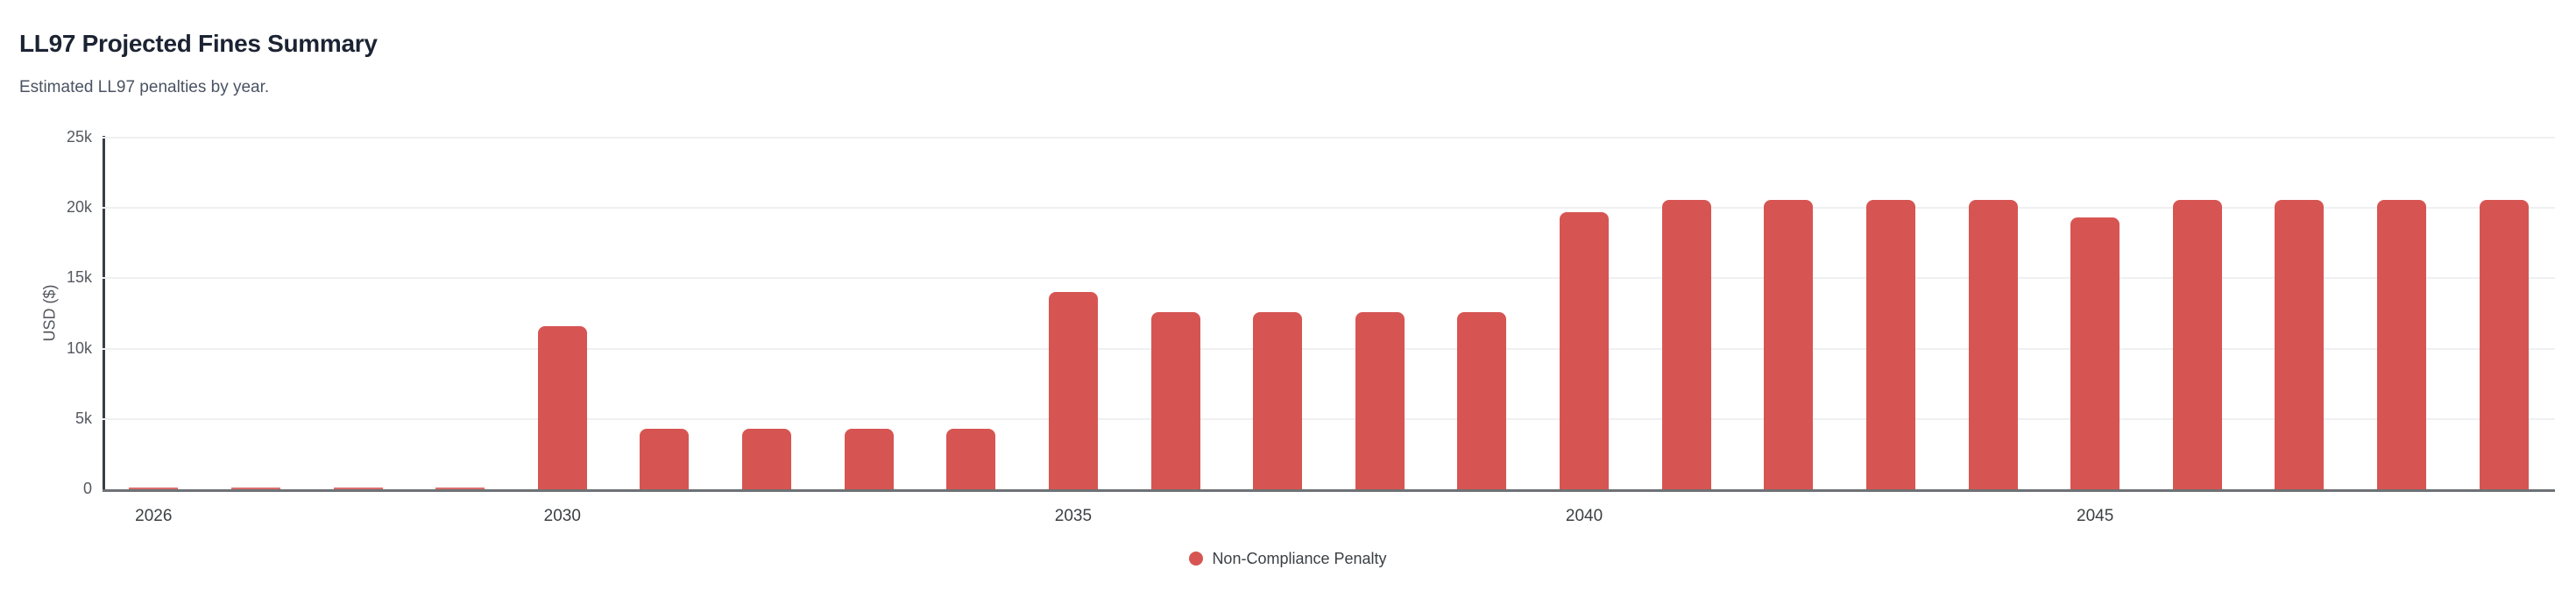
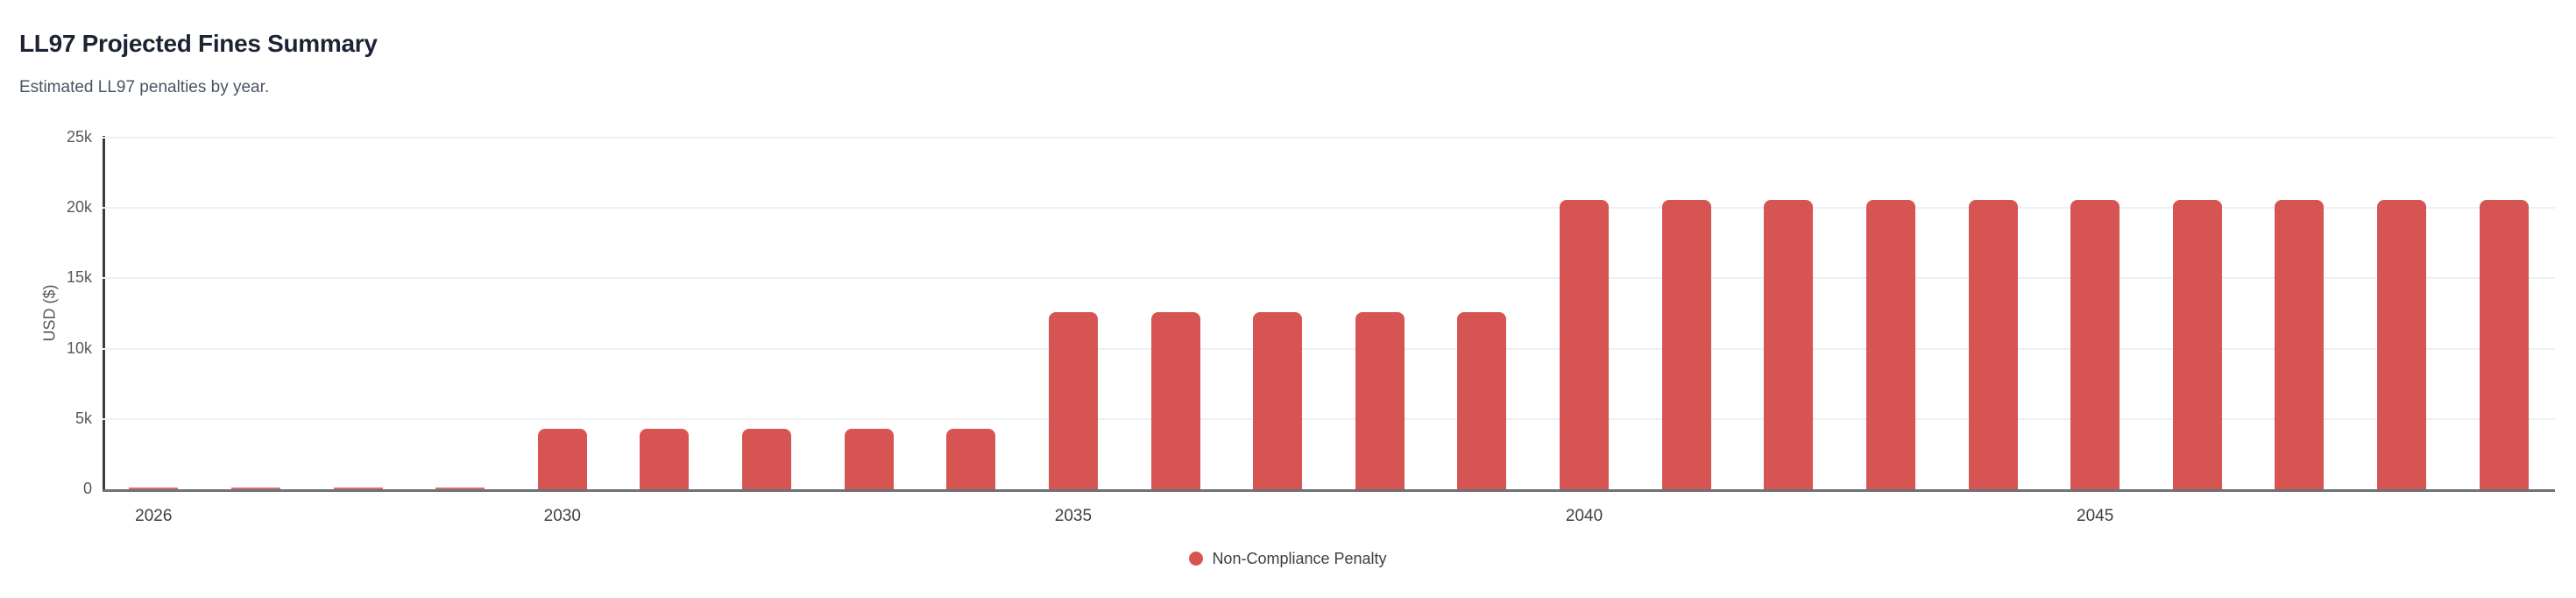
2030: 11.6k -> 4.3k
2035: 14.0k -> 12.6k
2040: 19.7k -> 20.6k
2045: 19.3k -> 20.6k
